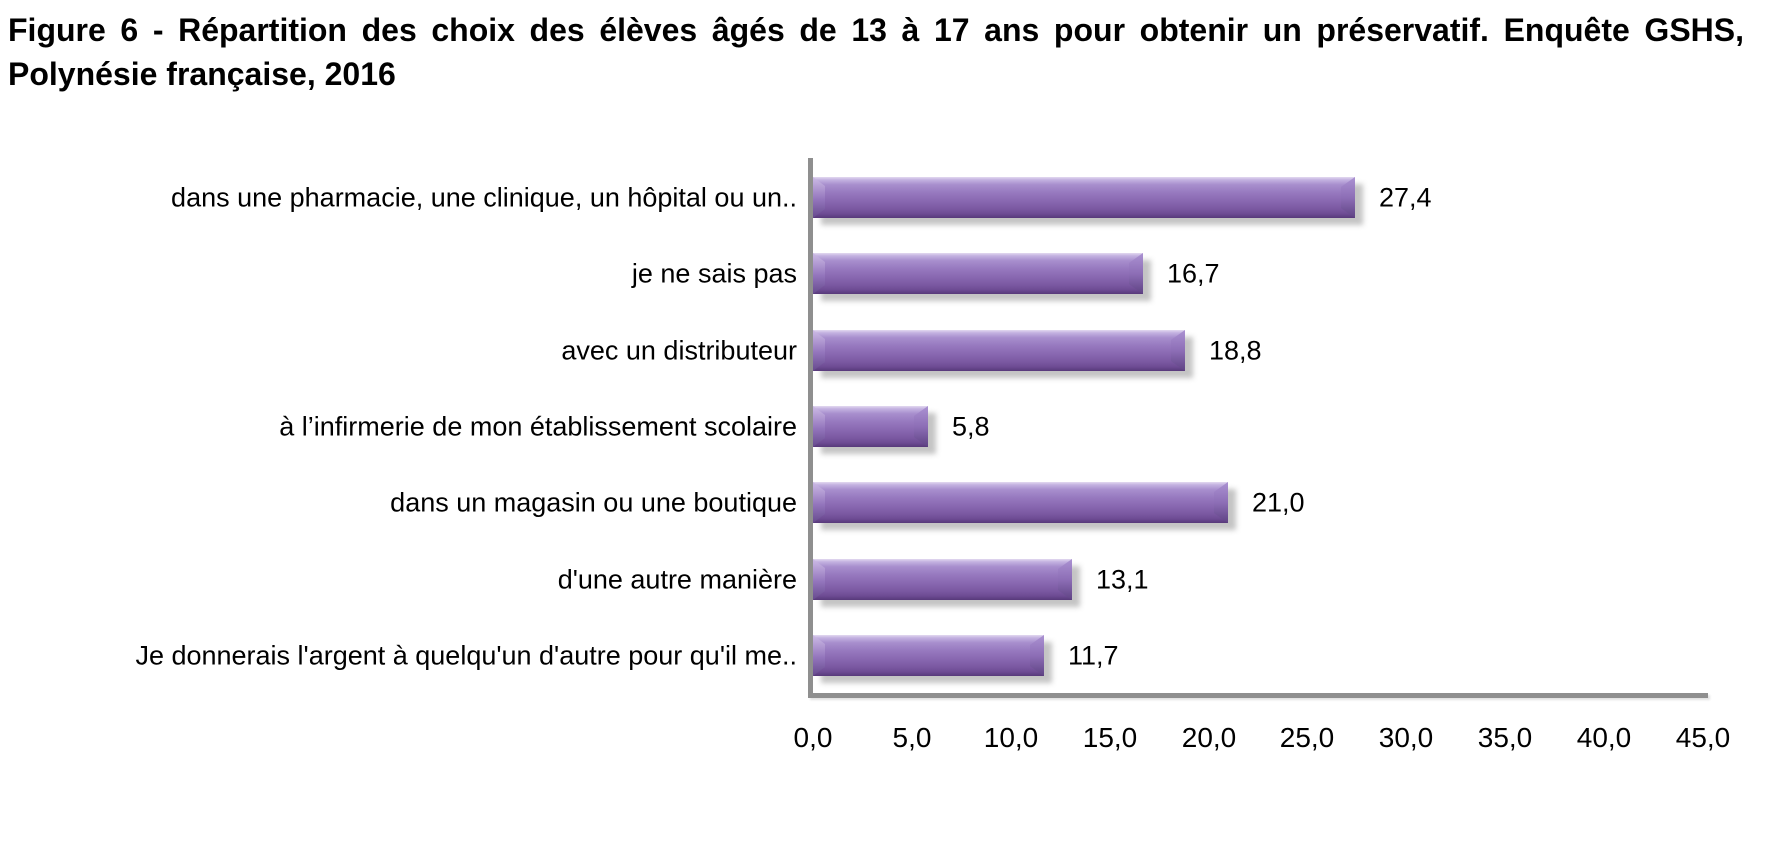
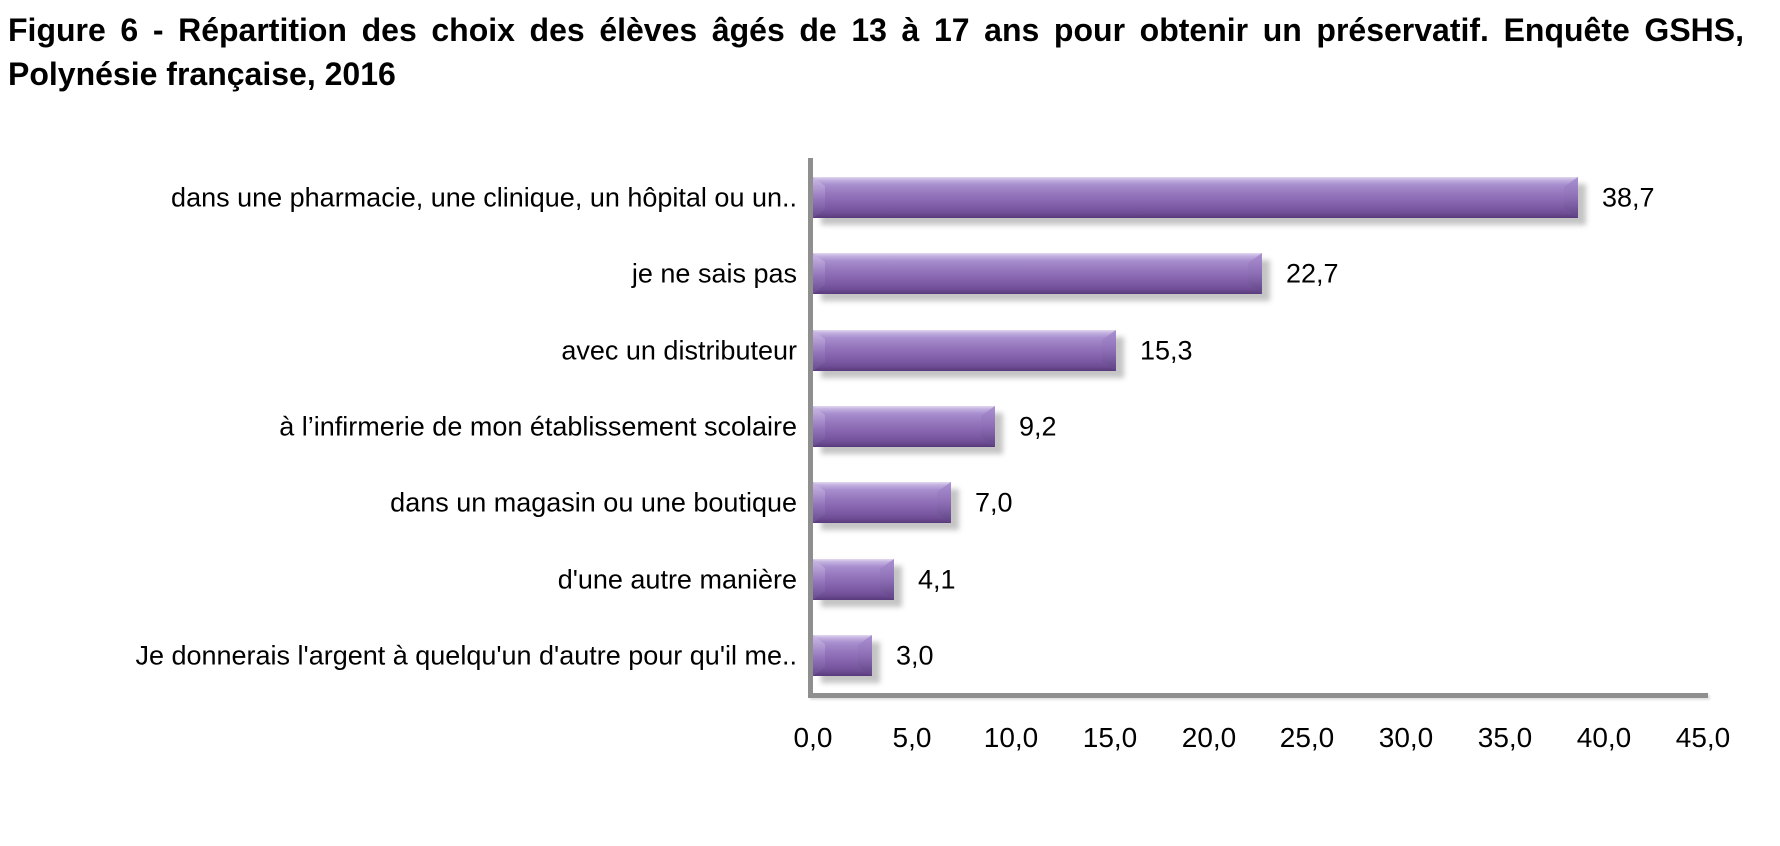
dans une pharmacie, une clinique, un hôpital ou un..: 27,4 -> 38,7
je ne sais pas: 16,7 -> 22,7
avec un distributeur: 18,8 -> 15,3
à l’infirmerie de mon établissement scolaire: 5,8 -> 9,2
dans un magasin ou une boutique: 21,0 -> 7,0
d'une autre manière: 13,1 -> 4,1
Je donnerais l'argent à quelqu'un d'autre pour qu'il me..: 11,7 -> 3,0
